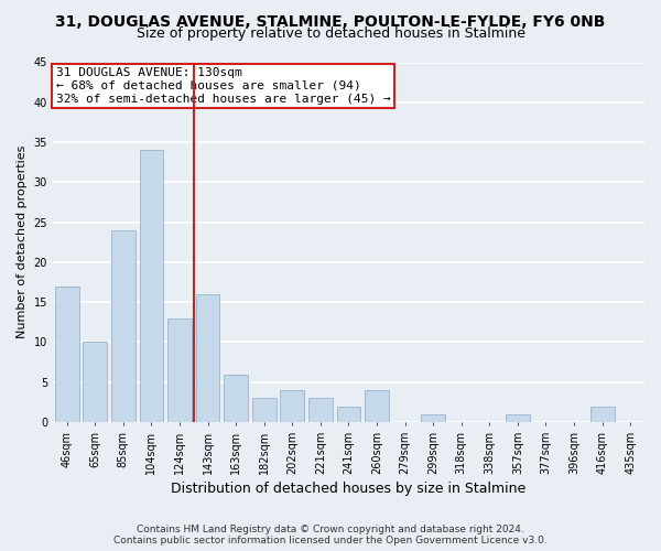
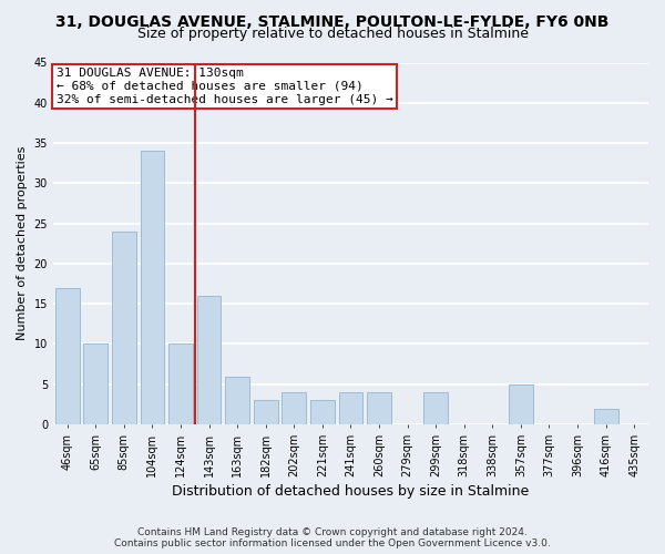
124sqm: 13 -> 10
241sqm: 2 -> 4
299sqm: 1 -> 4
357sqm: 1 -> 5
